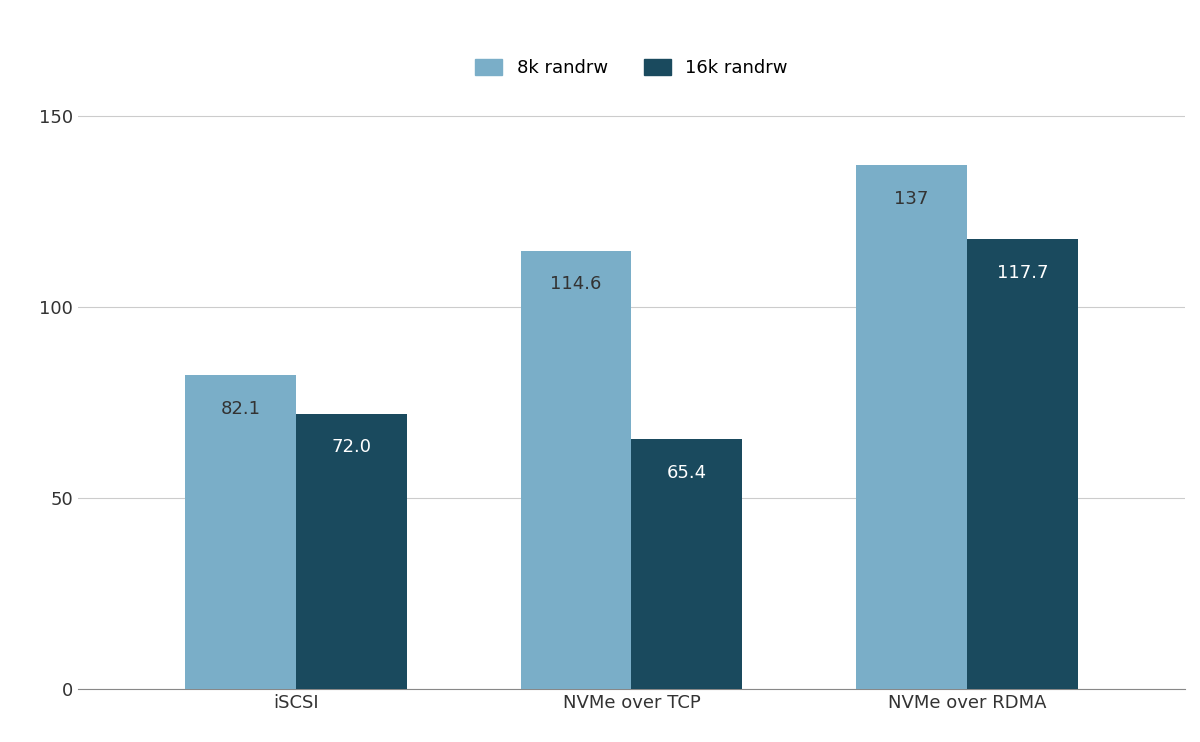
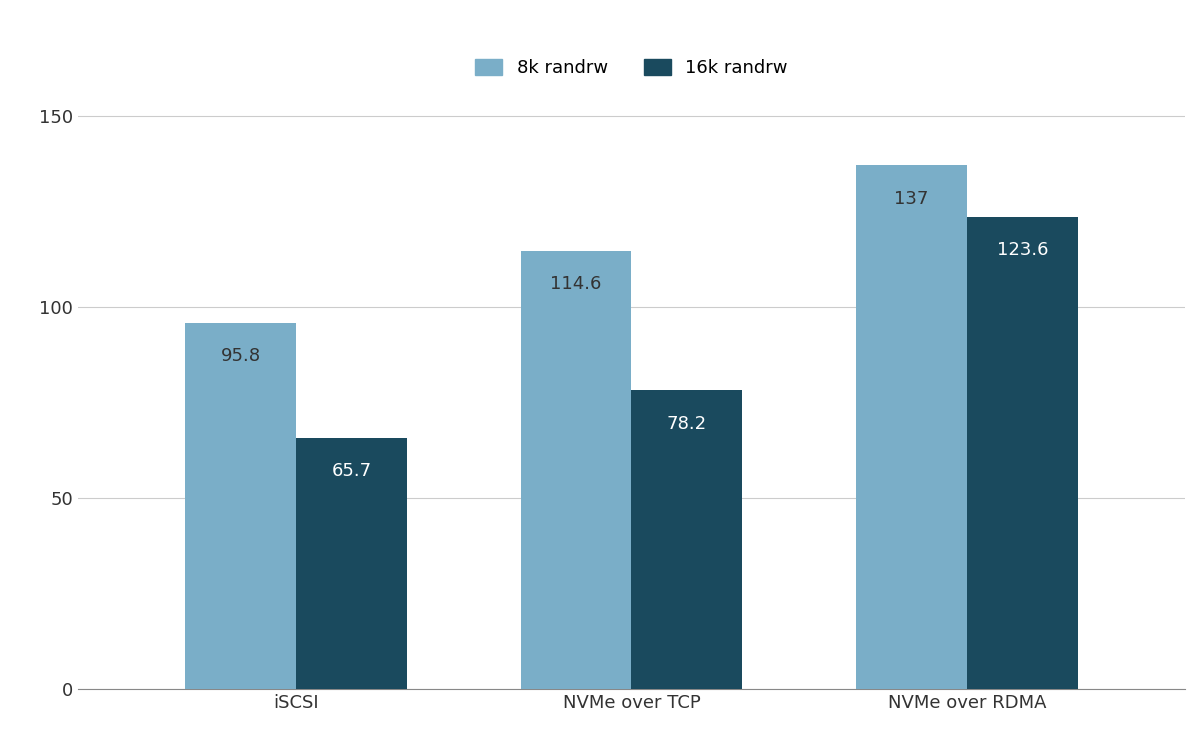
8k randrw/iSCSI: 82.1 -> 95.8
16k randrw/iSCSI: 72.0 -> 65.7
16k randrw/NVMe over TCP: 65.4 -> 78.2
16k randrw/NVMe over RDMA: 117.7 -> 123.6
